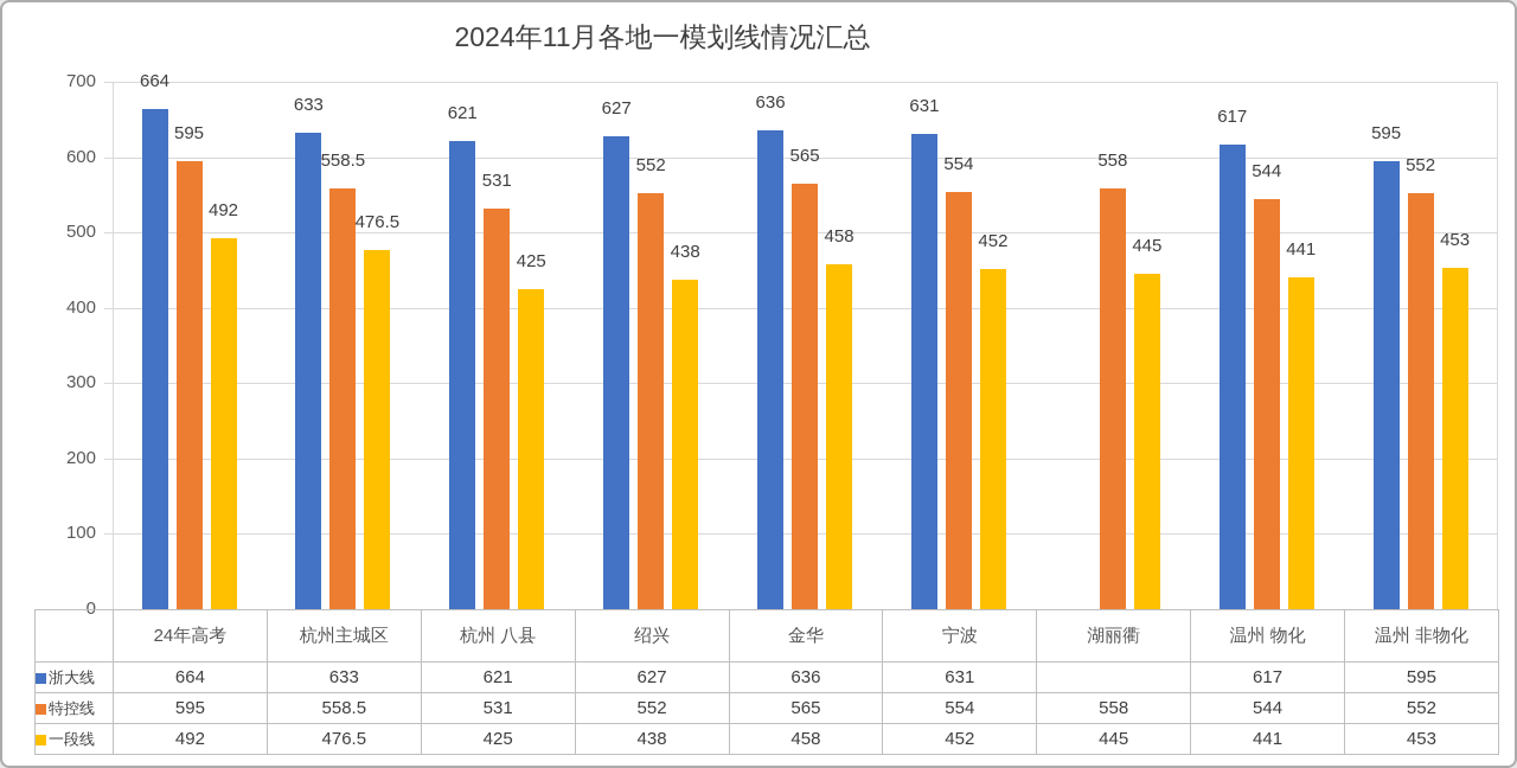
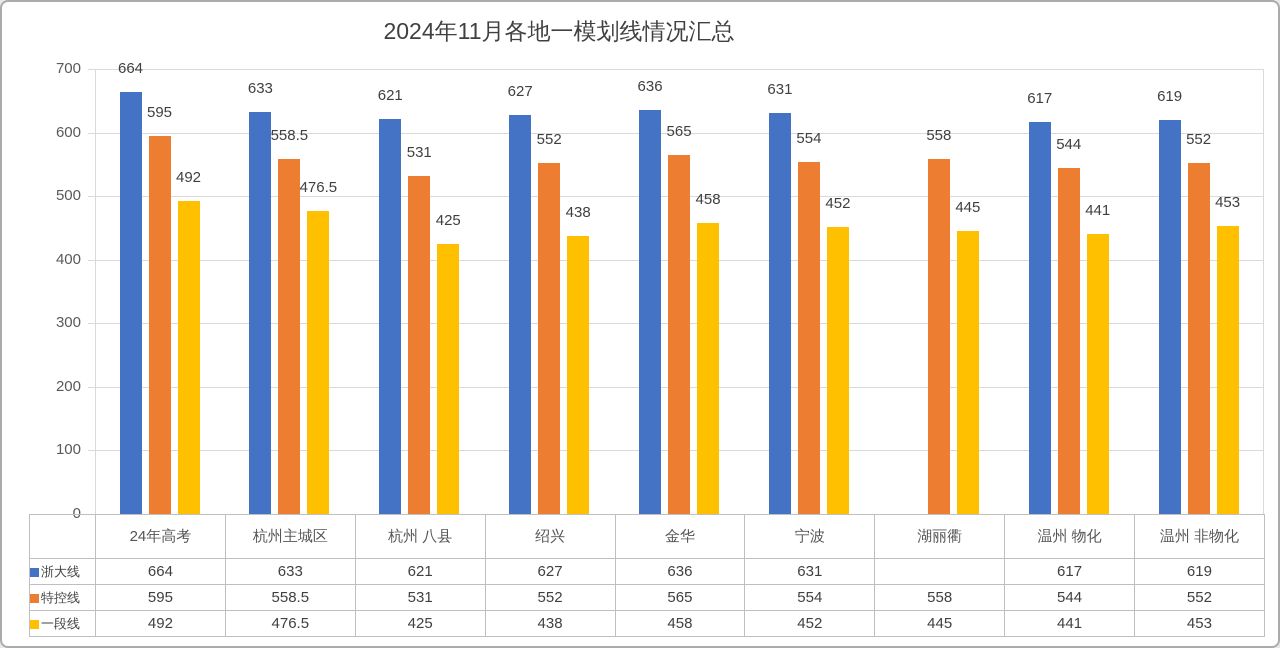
浙大线/温州 非物化: 595 -> 619
